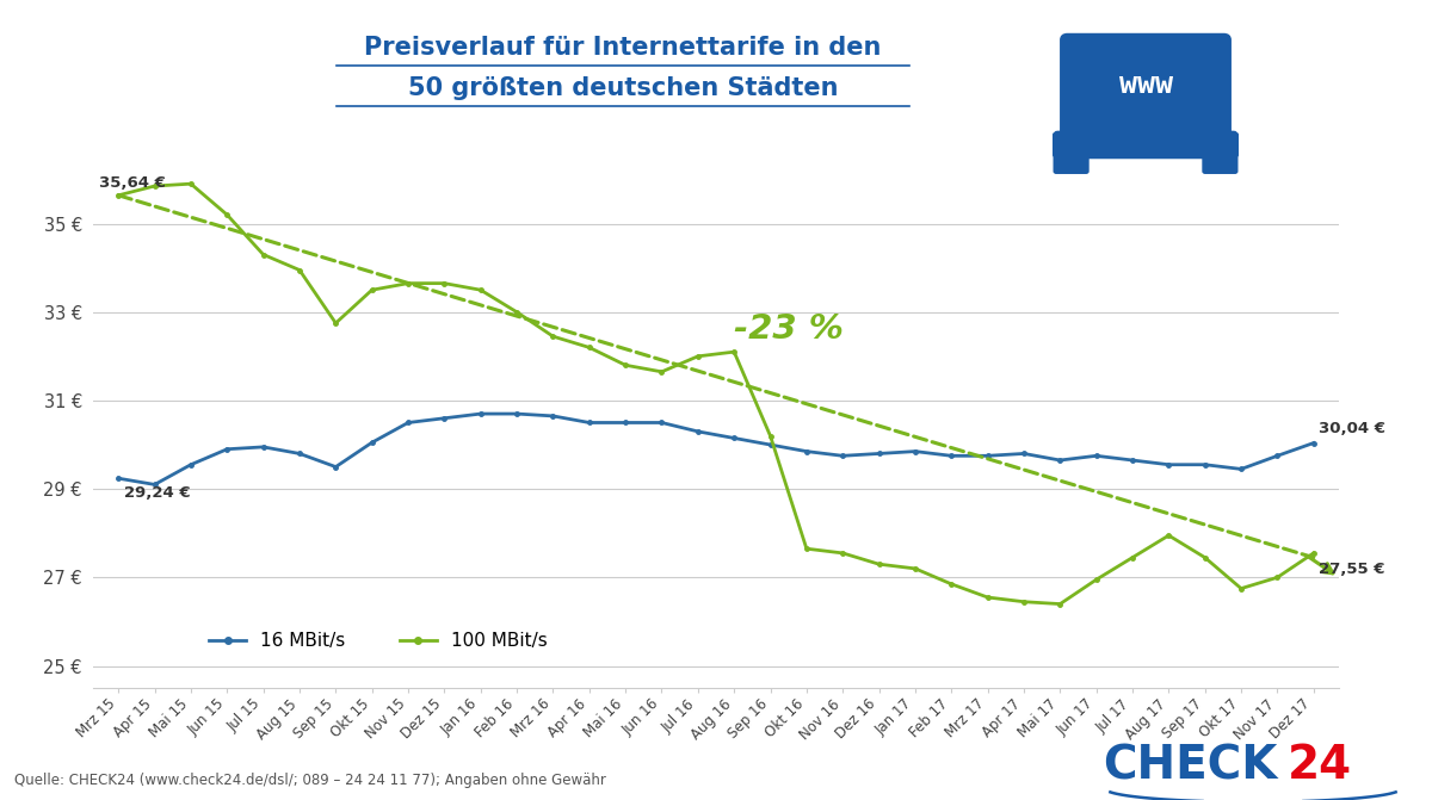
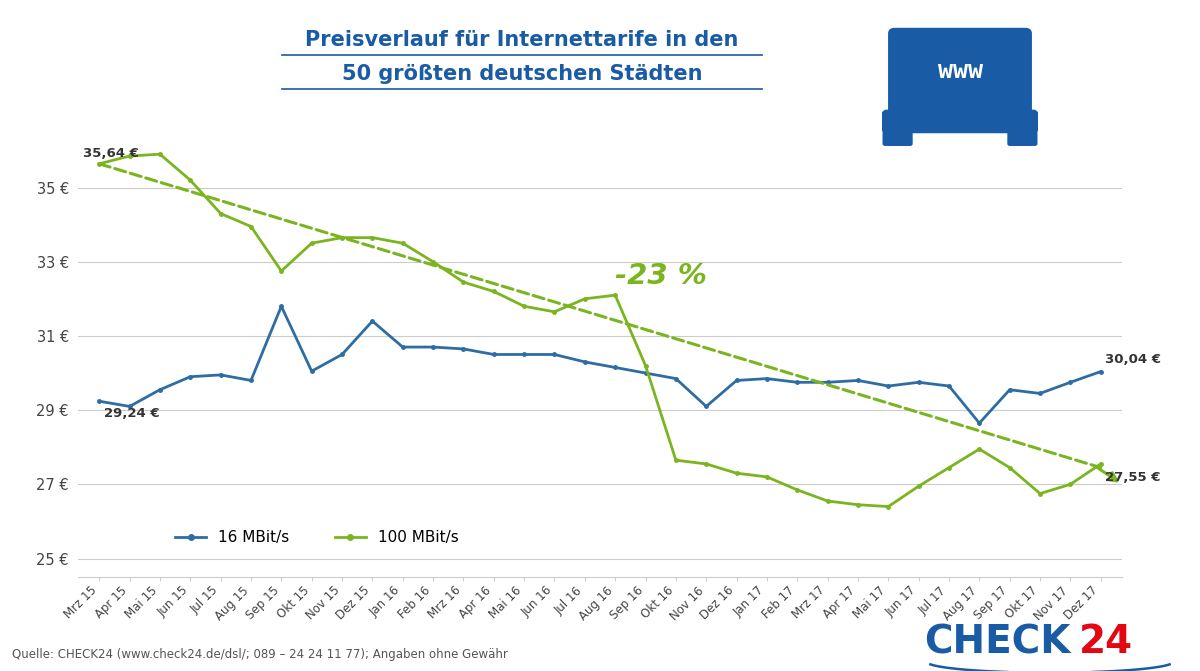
16 MBit/s/Sep 15: 29.50 € -> 31.80 €
16 MBit/s/Dez 15: 30.60 € -> 31.40 €
16 MBit/s/Nov 16: 29.75 € -> 29.10 €
16 MBit/s/Aug 17: 29.55 € -> 28.65 €
